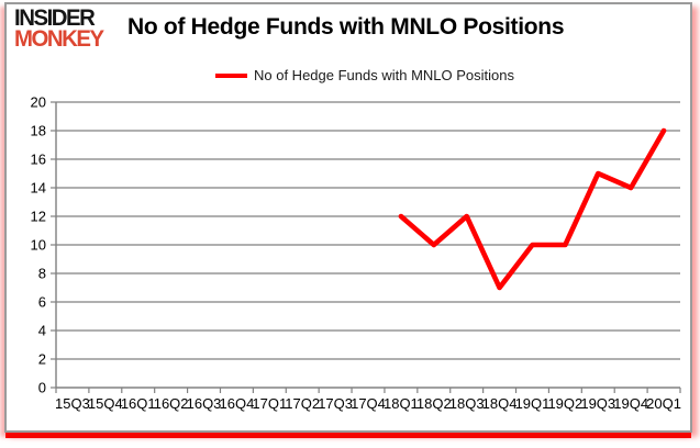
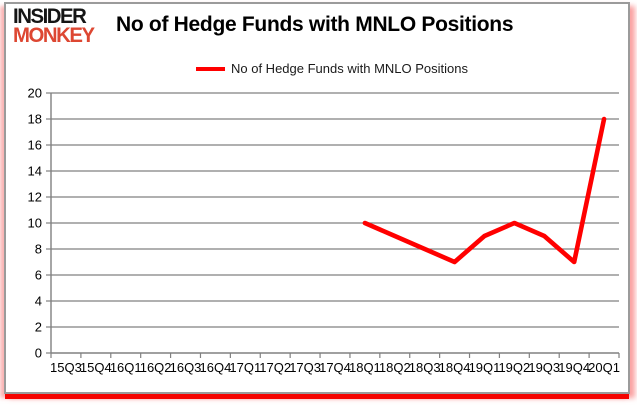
18Q1: 12 -> 10
18Q2: 10 -> 9
18Q3: 12 -> 8
19Q1: 10 -> 9
19Q3: 15 -> 9
19Q4: 14 -> 7
